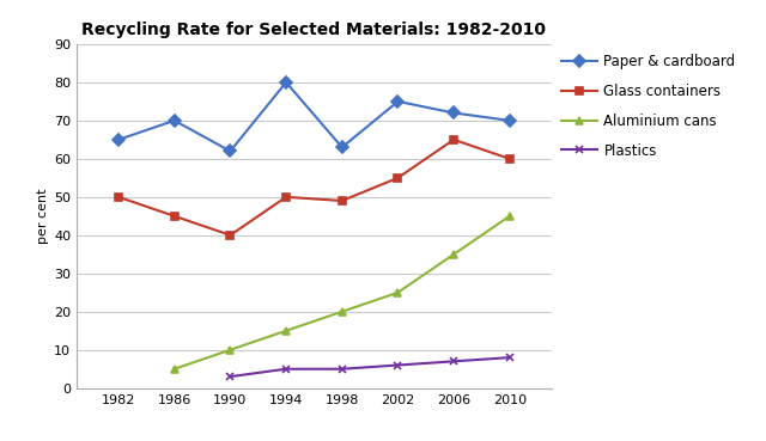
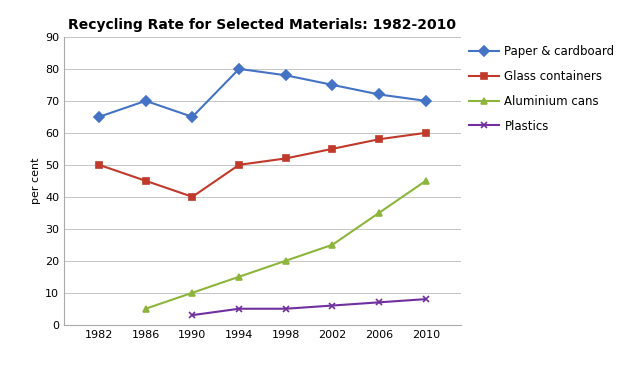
Paper & cardboard/1990: 62 -> 65
Paper & cardboard/1998: 63 -> 78
Glass containers/1998: 49 -> 52
Glass containers/2006: 65 -> 58
